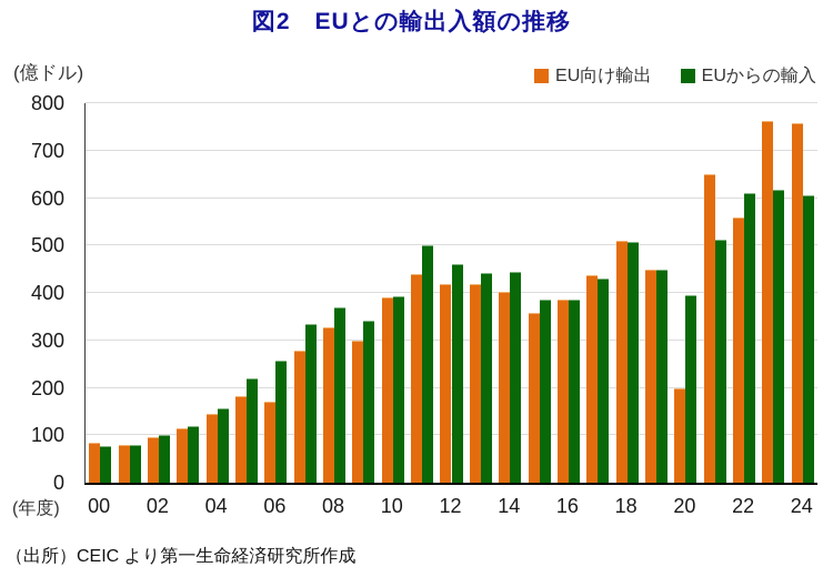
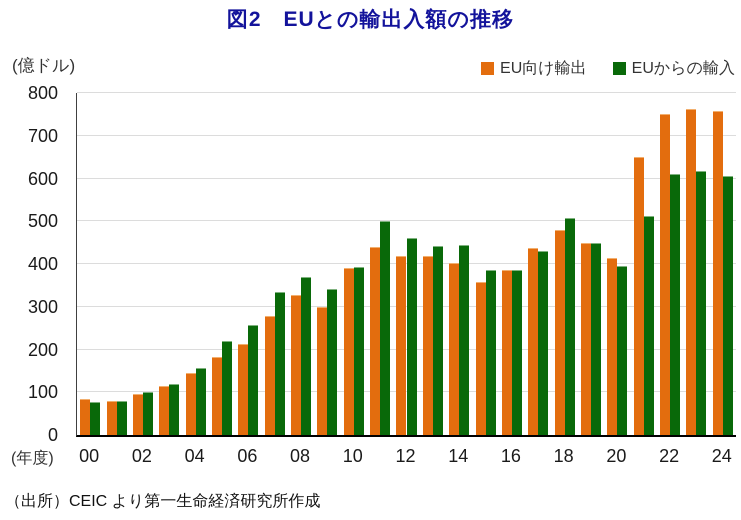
EU向け輸出/06: 170 -> 210
EU向け輸出/18: 510 -> 480
EU向け輸出/20: 200 -> 410
EU向け輸出/22: 560 -> 750
